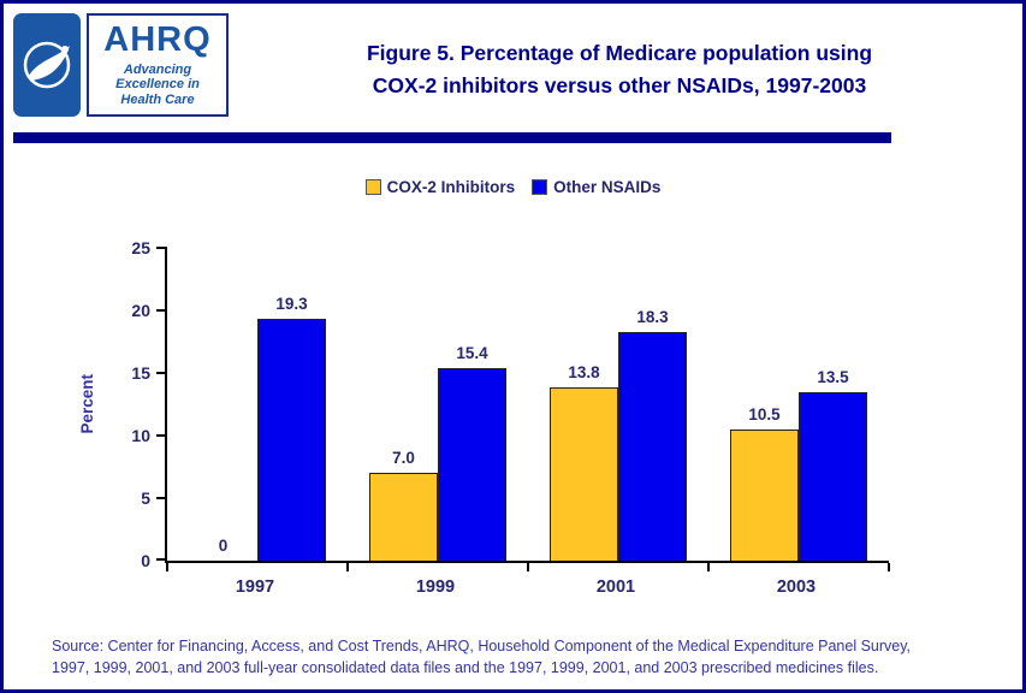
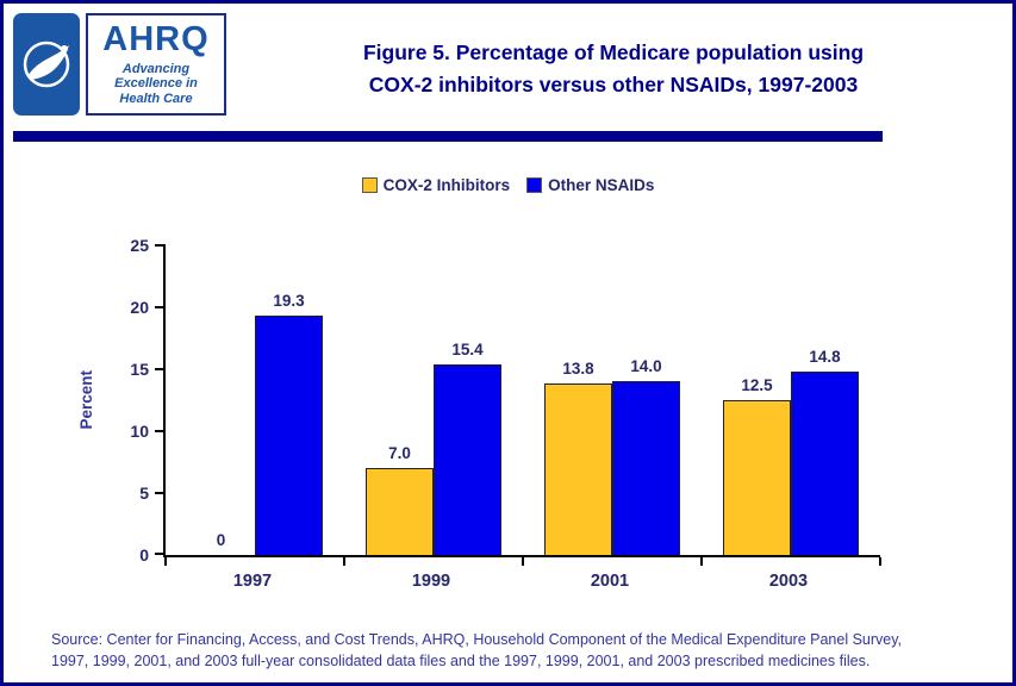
Other NSAIDs/2001: 18.3 -> 14.0
COX-2 Inhibitors/2003: 10.5 -> 12.5
Other NSAIDs/2003: 13.5 -> 14.8
